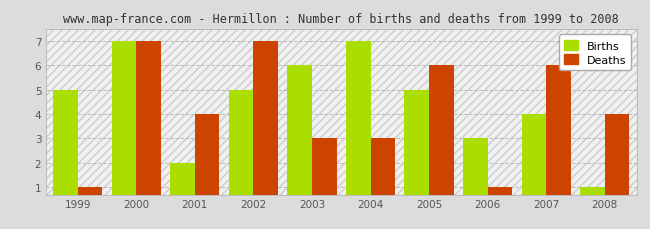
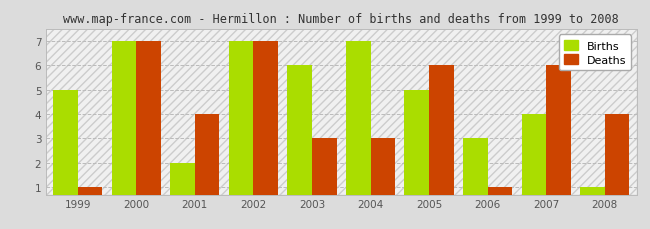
Births/2002: 5 -> 7
